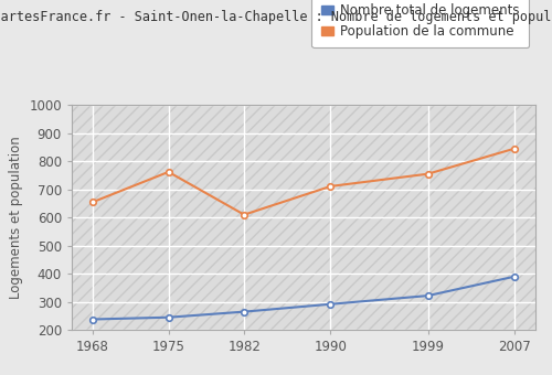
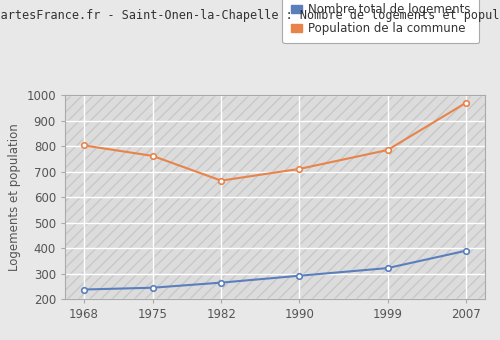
Population de la commune/1968: 655 -> 803
Population de la commune/1982: 610 -> 665
Population de la commune/1999: 755 -> 785
Population de la commune/2007: 845 -> 970
